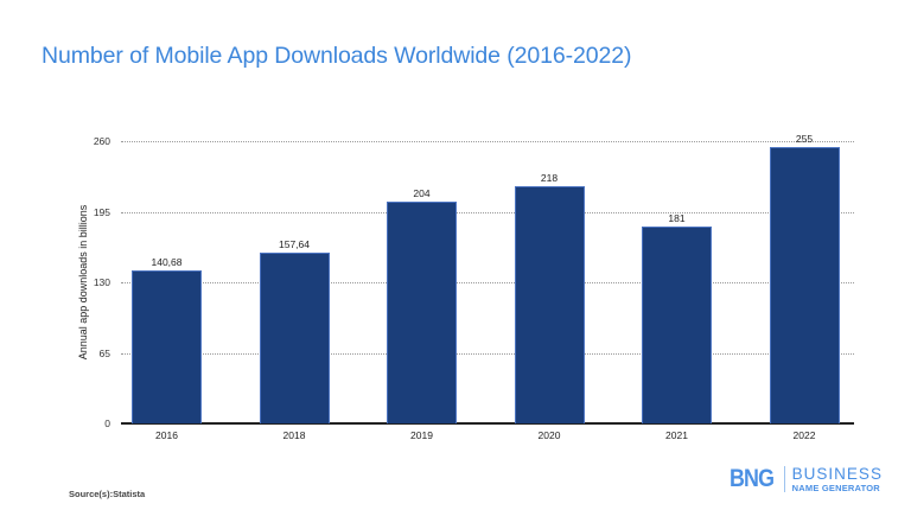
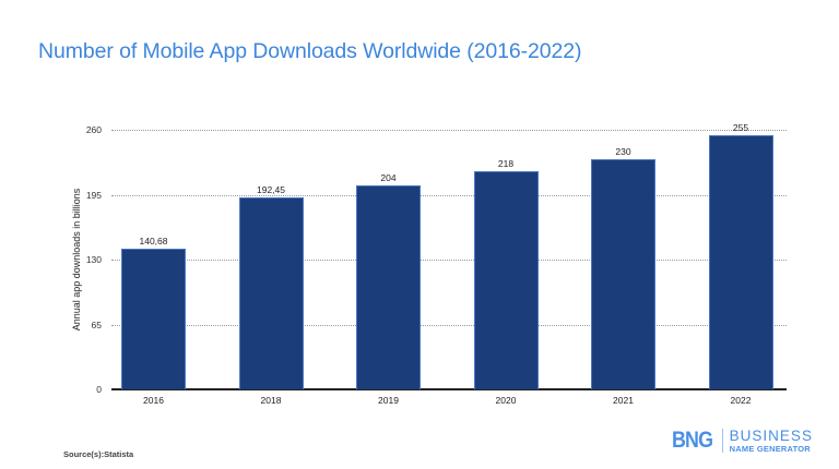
2018: 157,64 -> 192,45
2021: 181 -> 230
